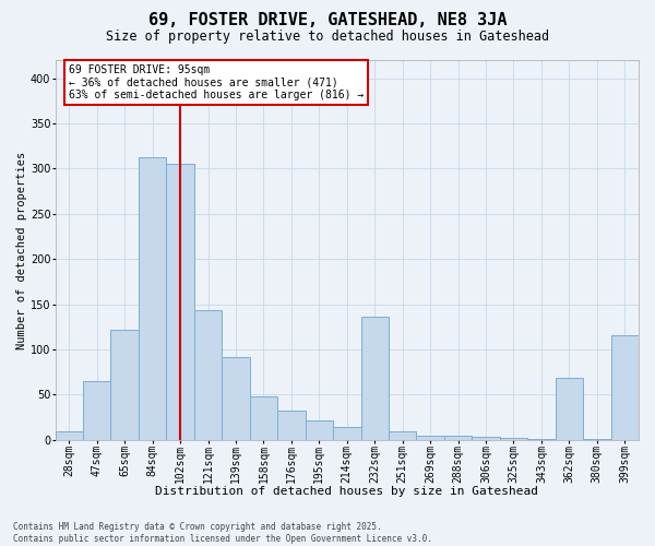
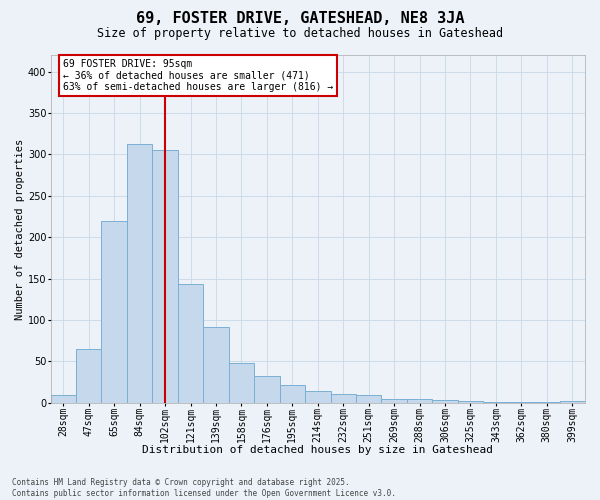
65sqm: 122 -> 220
232sqm: 136 -> 11
362sqm: 68 -> 1
399sqm: 116 -> 2
